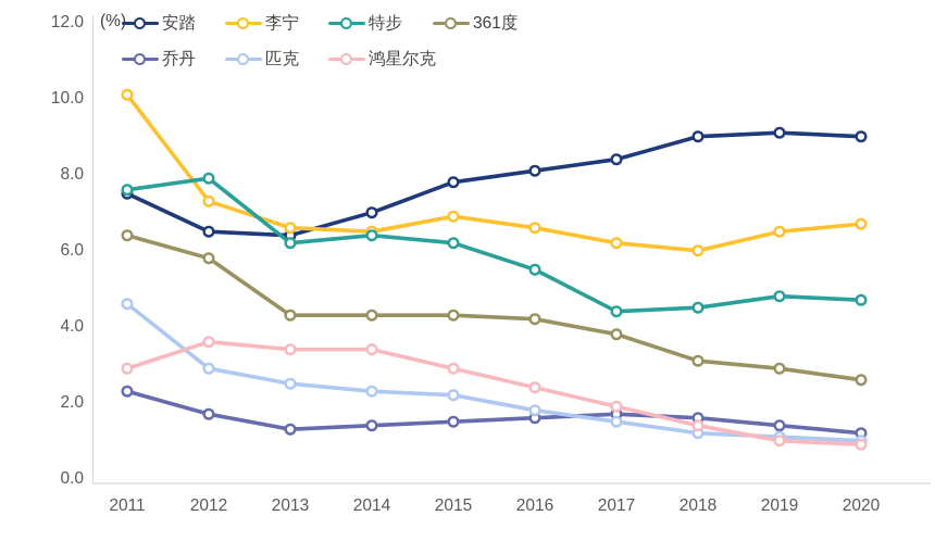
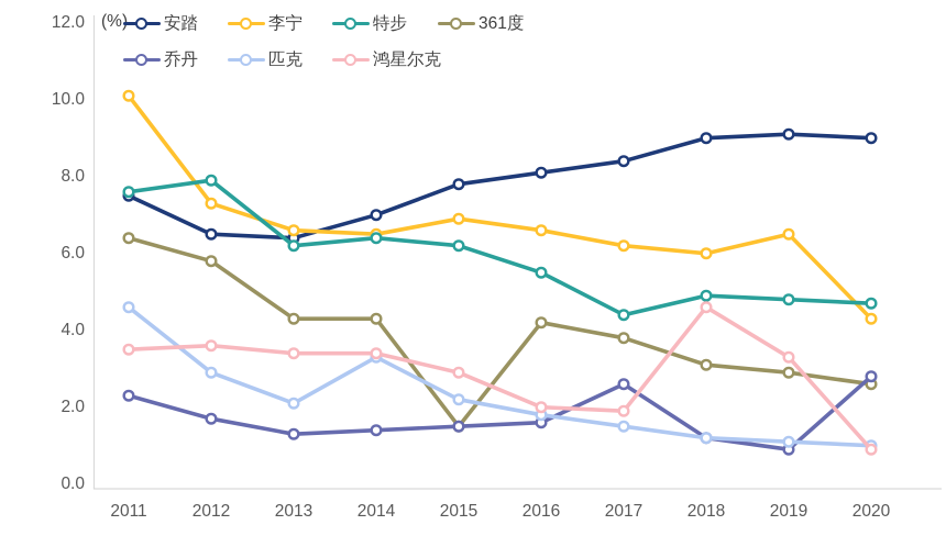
鸿星尔克/2011: 2.9 -> 3.5
匹克/2013: 2.5 -> 2.1
匹克/2014: 2.3 -> 3.3
361度/2015: 4.3 -> 1.5
鸿星尔克/2016: 2.4 -> 2.0
乔丹/2017: 1.7 -> 2.6
特步/2018: 4.5 -> 4.9
乔丹/2018: 1.6 -> 1.2
鸿星尔克/2018: 1.4 -> 4.6
乔丹/2019: 1.4 -> 0.9
鸿星尔克/2019: 1.0 -> 3.3
李宁/2020: 6.7 -> 4.3
乔丹/2020: 1.2 -> 2.8
